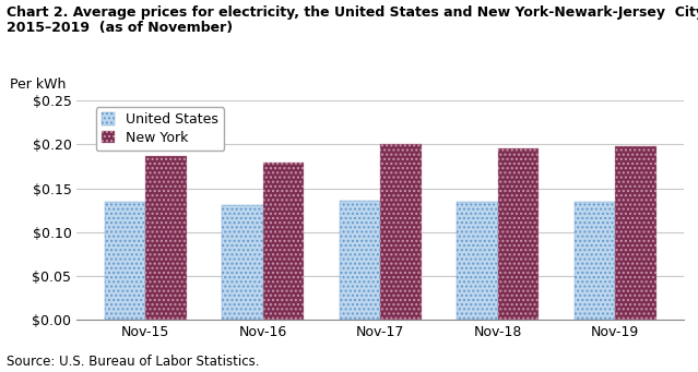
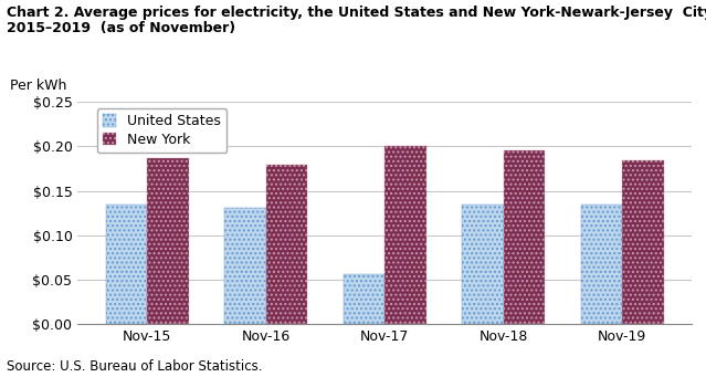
United States/Nov-17: $0.136 -> $0.056
New York/Nov-19: $0.198 -> $0.184
